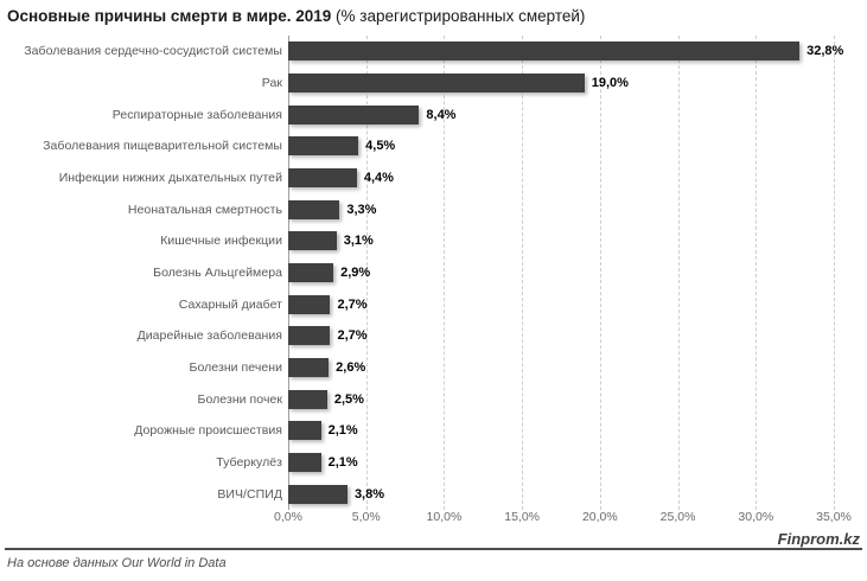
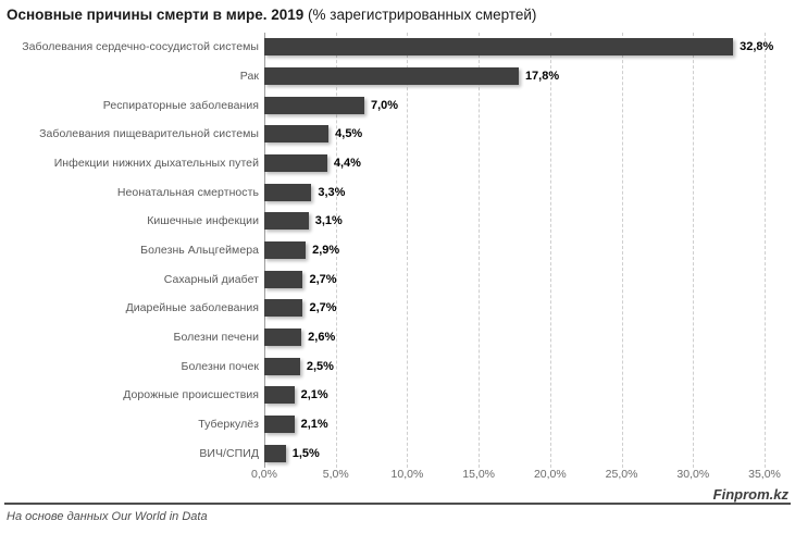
Рак: 19,0% -> 17,8%
Респираторные заболевания: 8,4% -> 7,0%
ВИЧ/СПИД: 3,8% -> 1,5%
